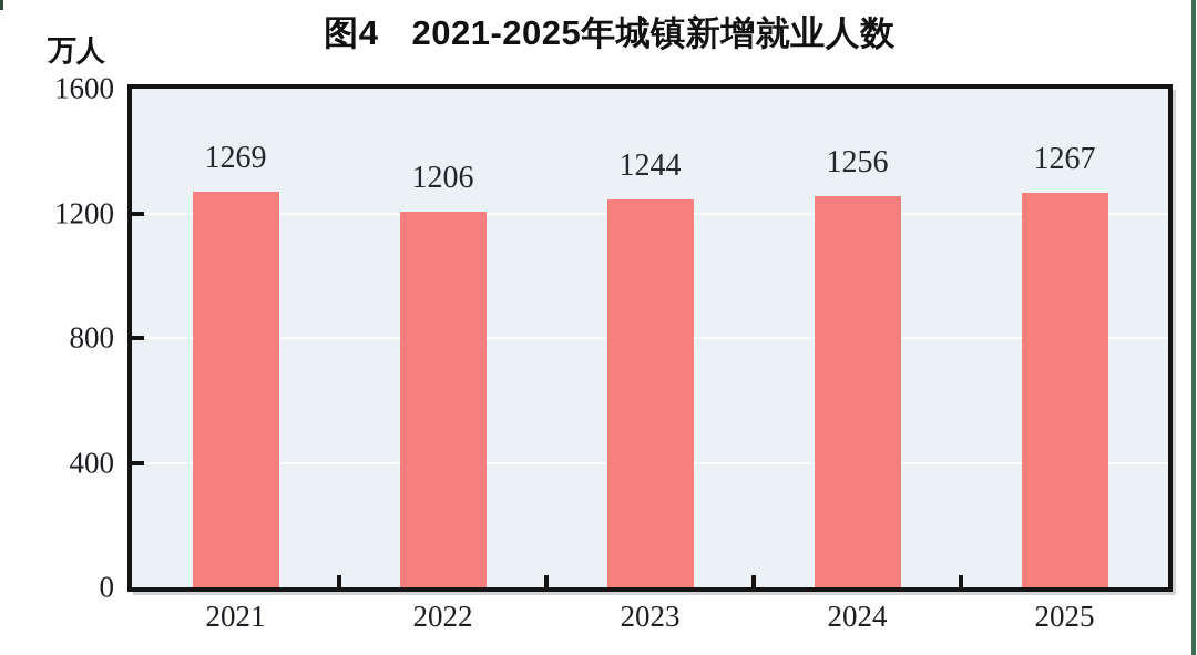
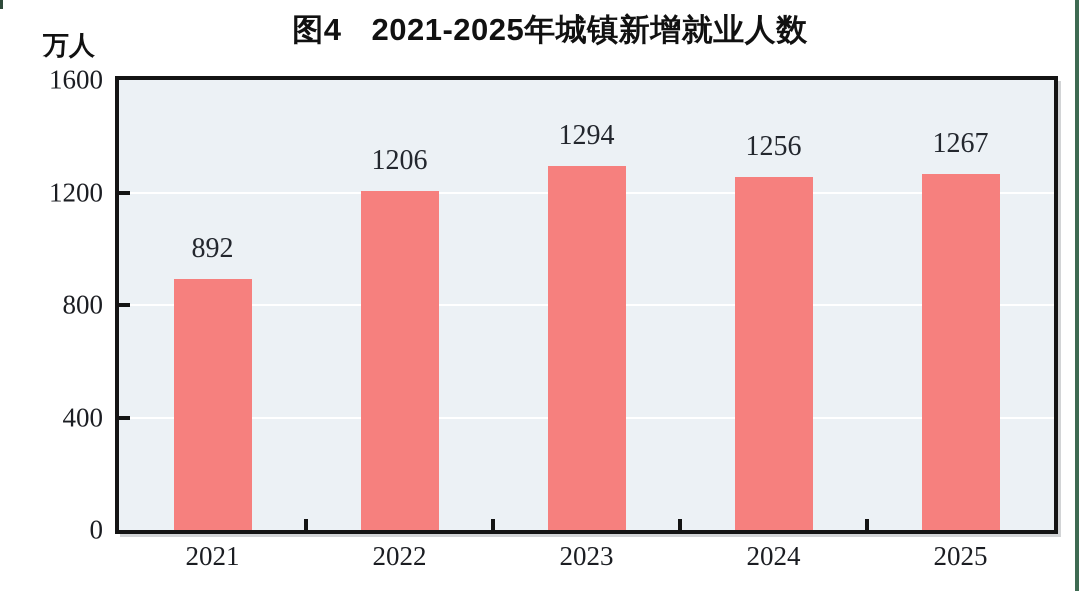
2021: 1269 -> 892
2023: 1244 -> 1294
